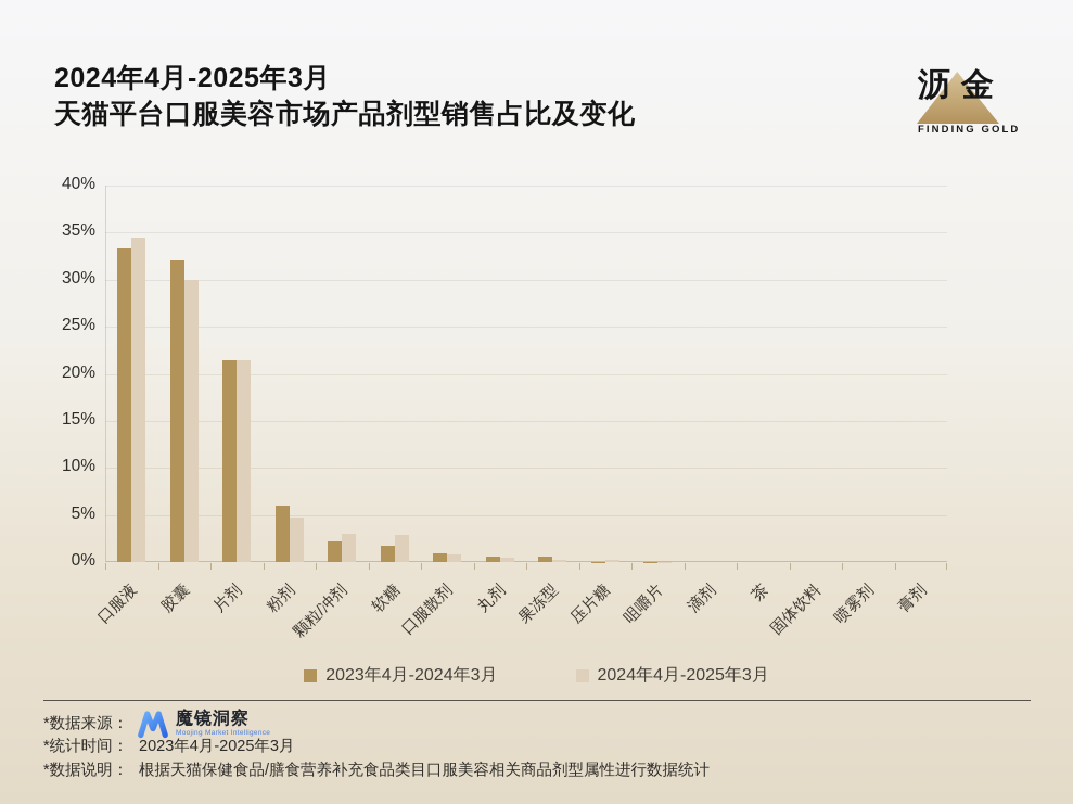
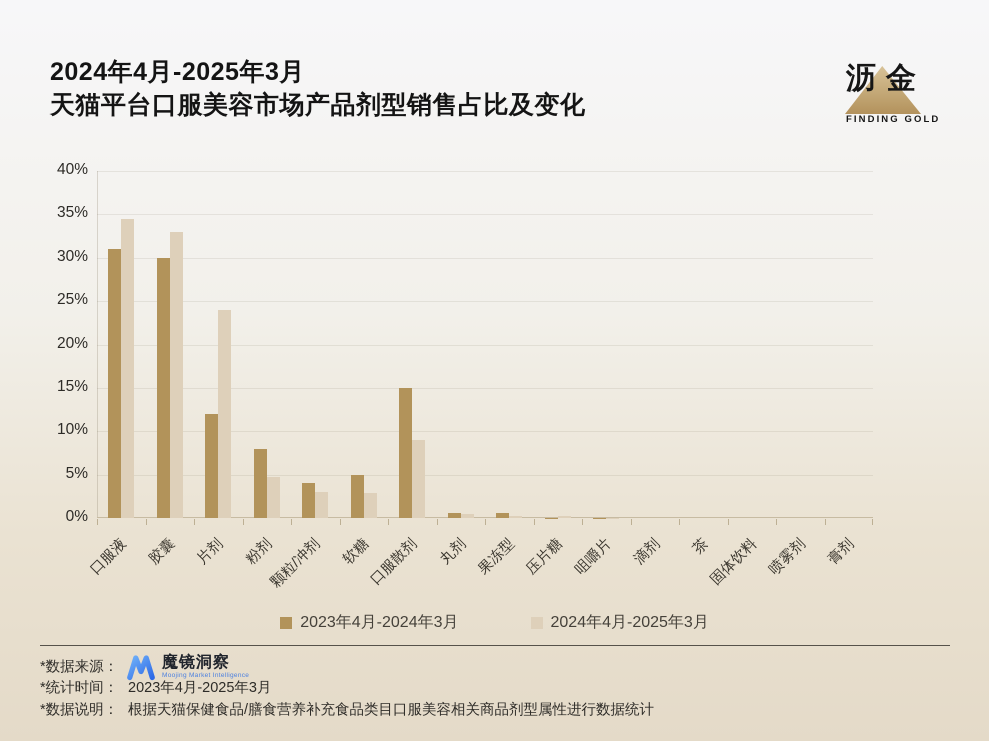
2023年4月-2024年3月/口服液: 33% -> 31%
2023年4月-2024年3月/胶囊: 32% -> 30%
2024年4月-2025年3月/胶囊: 30% -> 33%
2023年4月-2024年3月/片剂: 22% -> 12%
2024年4月-2025年3月/片剂: 22% -> 24%
2023年4月-2024年3月/粉剂: 6% -> 8%
2023年4月-2024年3月/颗粒/冲剂: 2% -> 4%
2023年4月-2024年3月/软糖: 2% -> 5%
2023年4月-2024年3月/口服散剂: 1% -> 15%
2024年4月-2025年3月/口服散剂: 1% -> 9%
